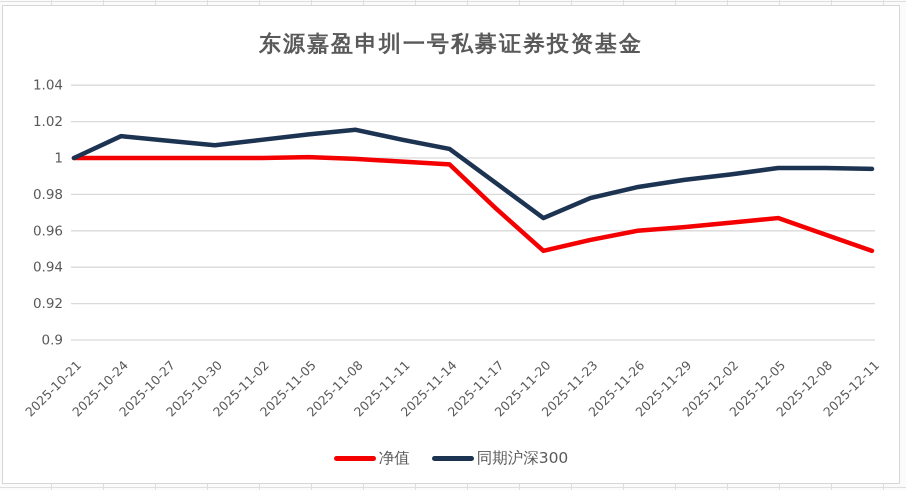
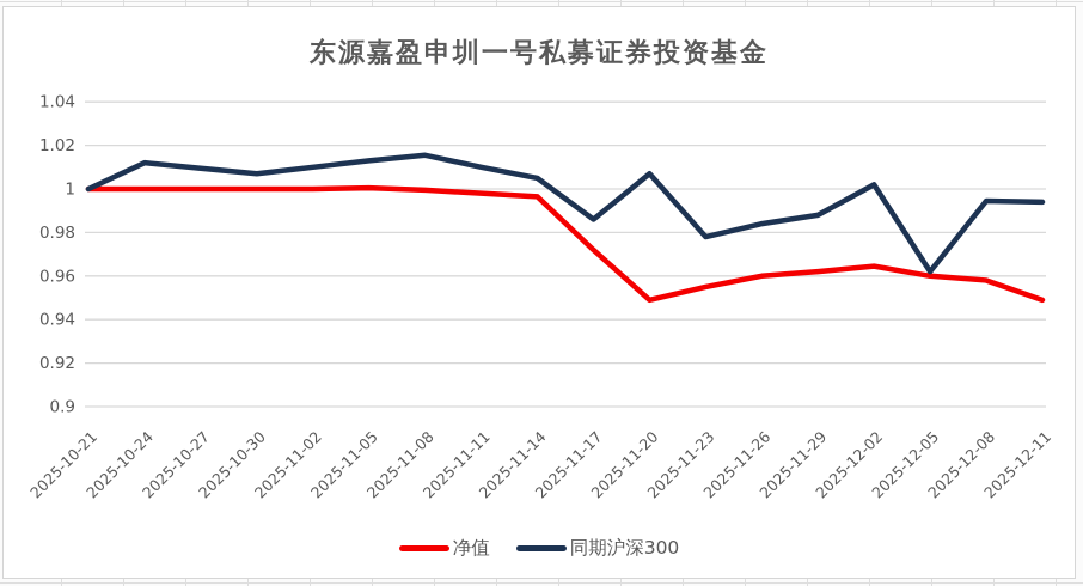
同期沪深300/2025-11-20: 0.967 -> 1.007
同期沪深300/2025-12-02: 0.991 -> 1.002
净值/2025-12-05: 0.967 -> 0.960
同期沪深300/2025-12-05: 0.995 -> 0.962
